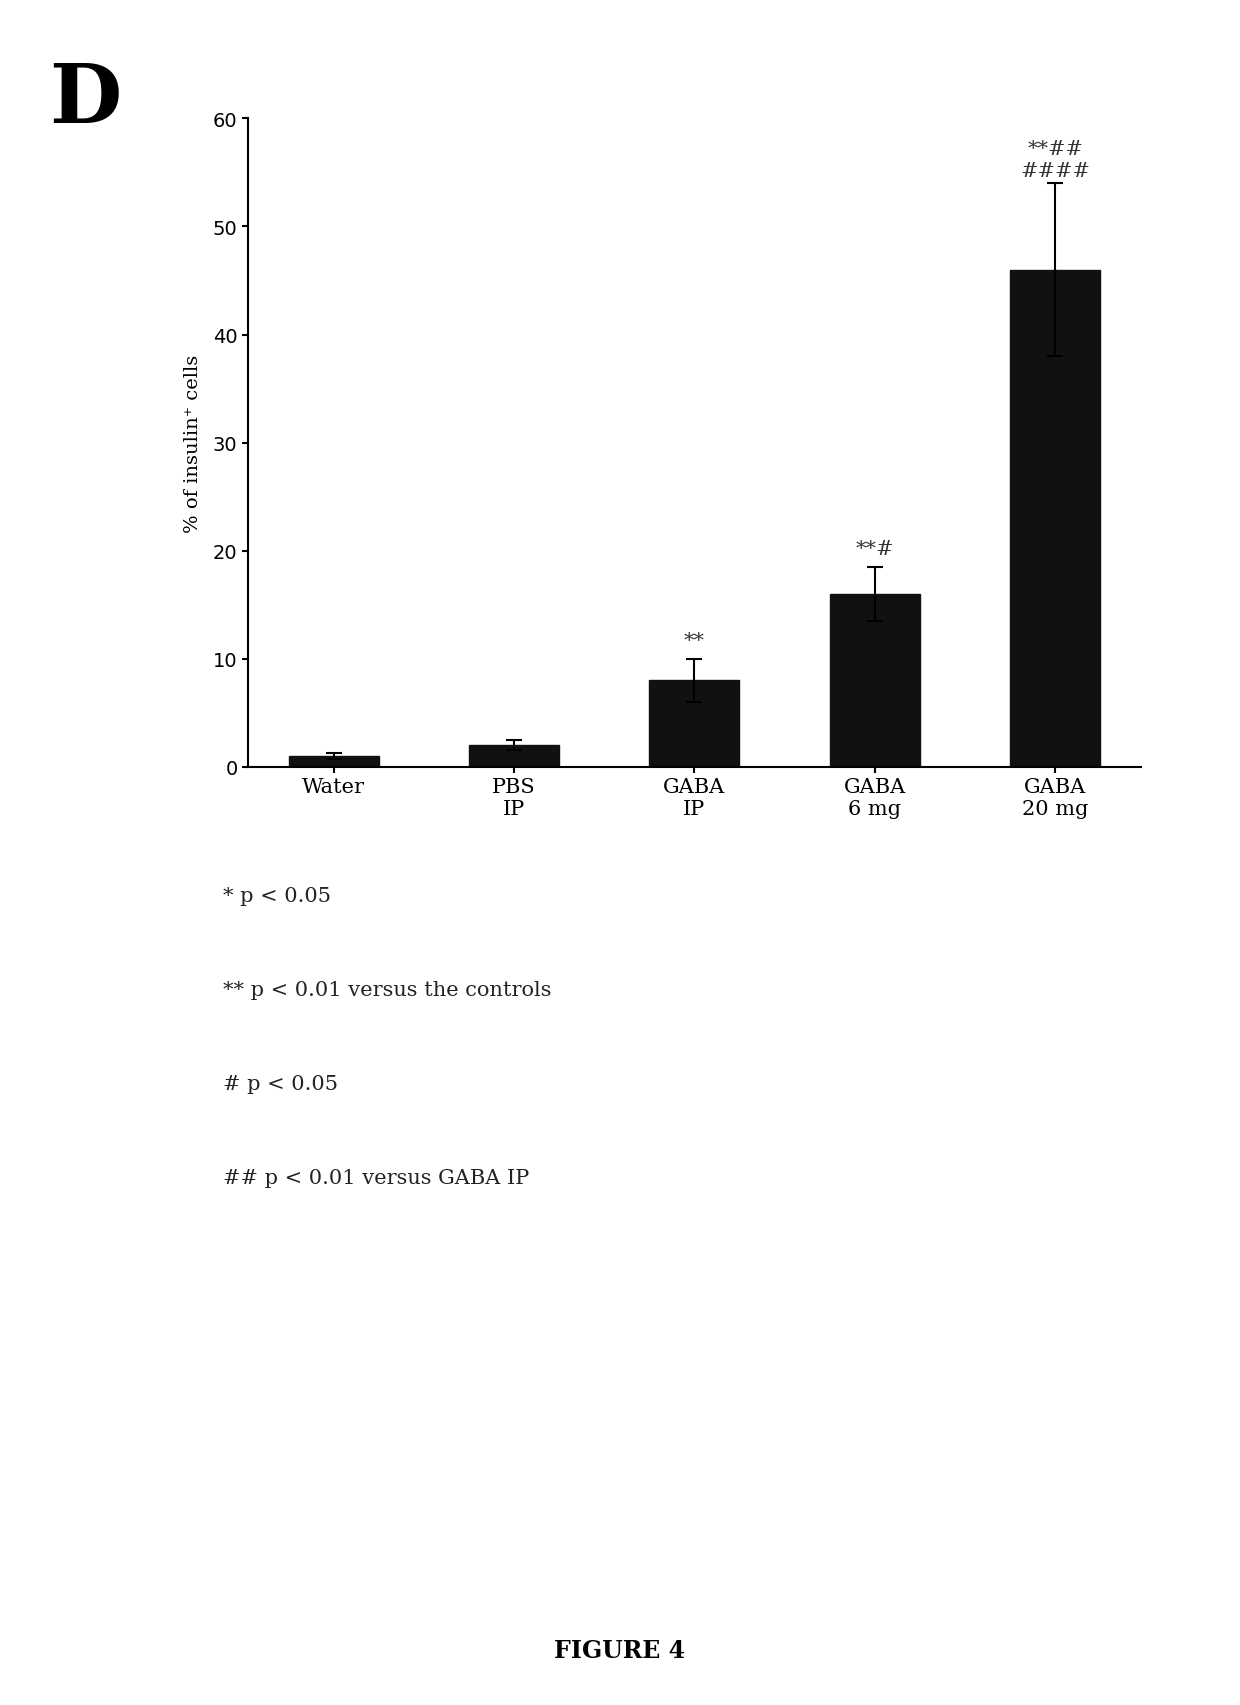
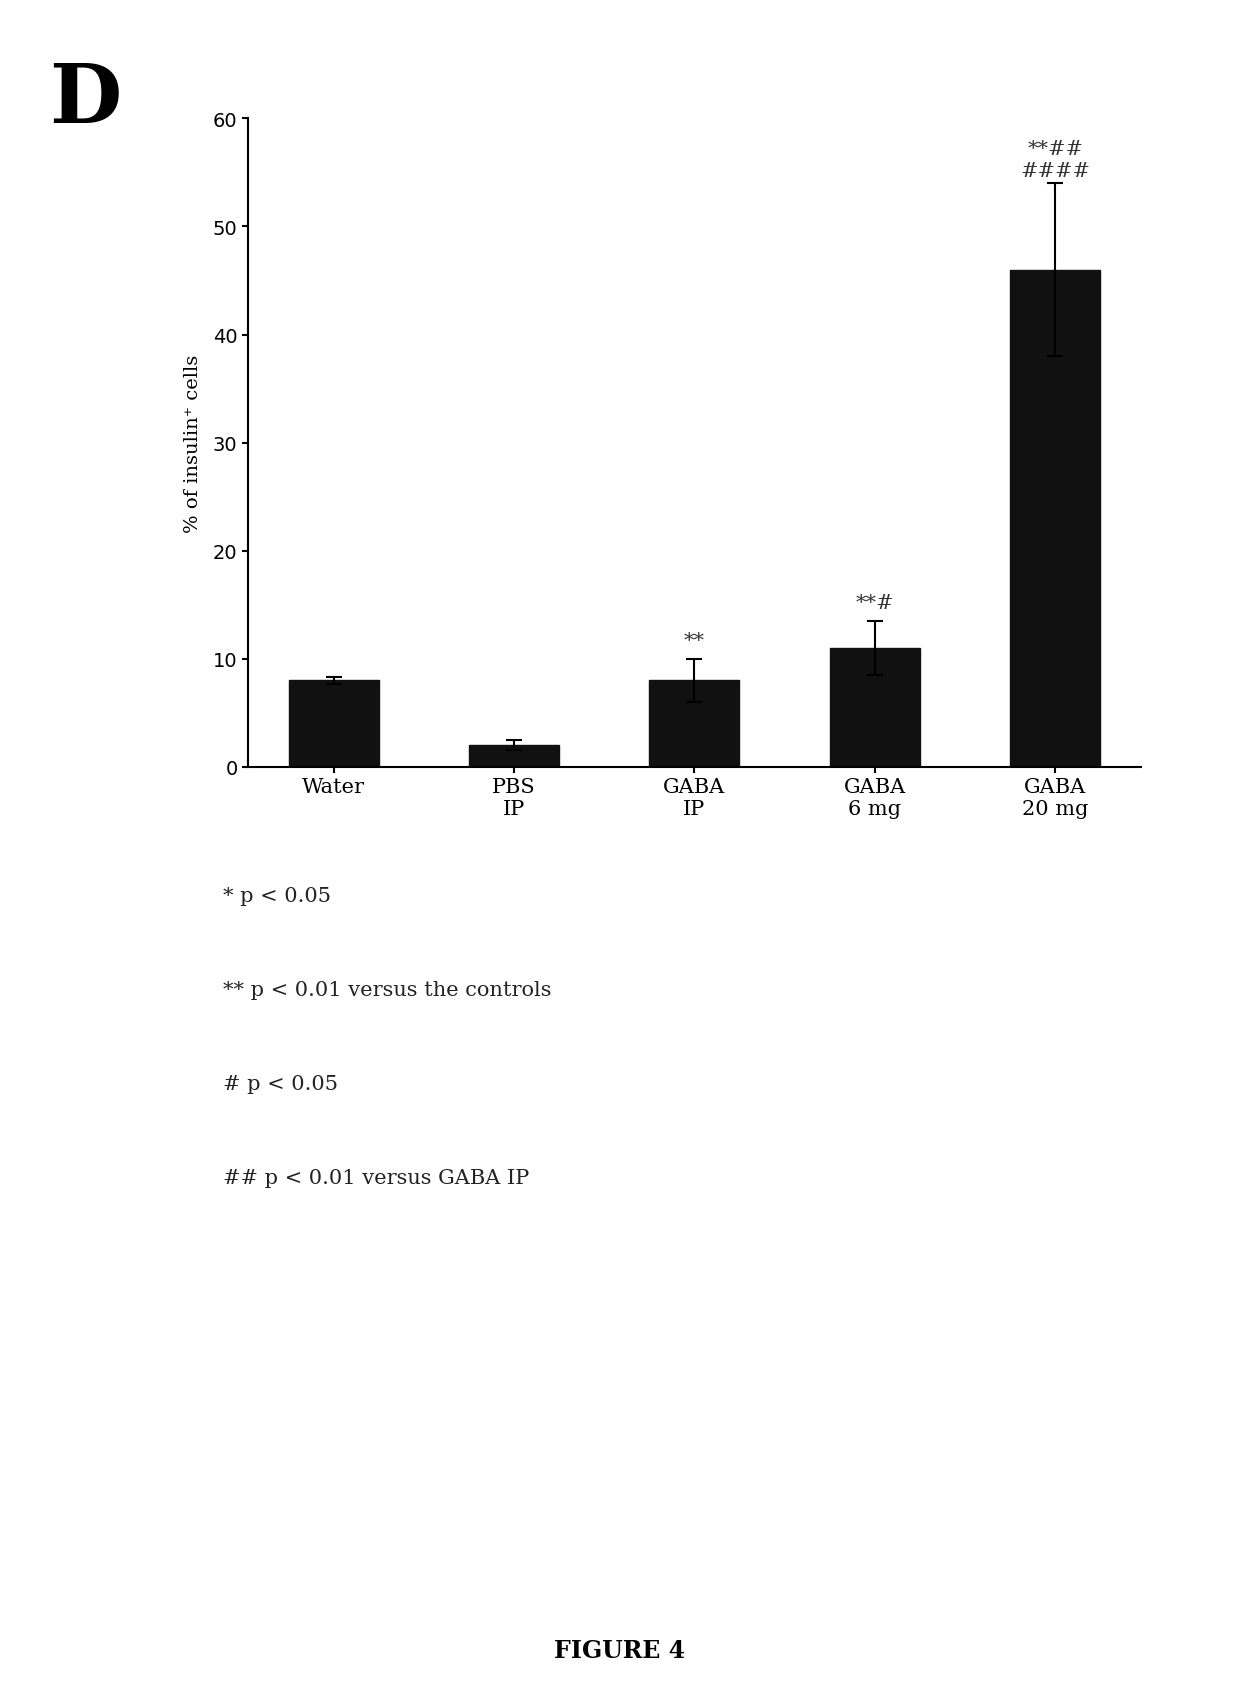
Water: 1 -> 8
GABA 6 mg: 16 -> 11
